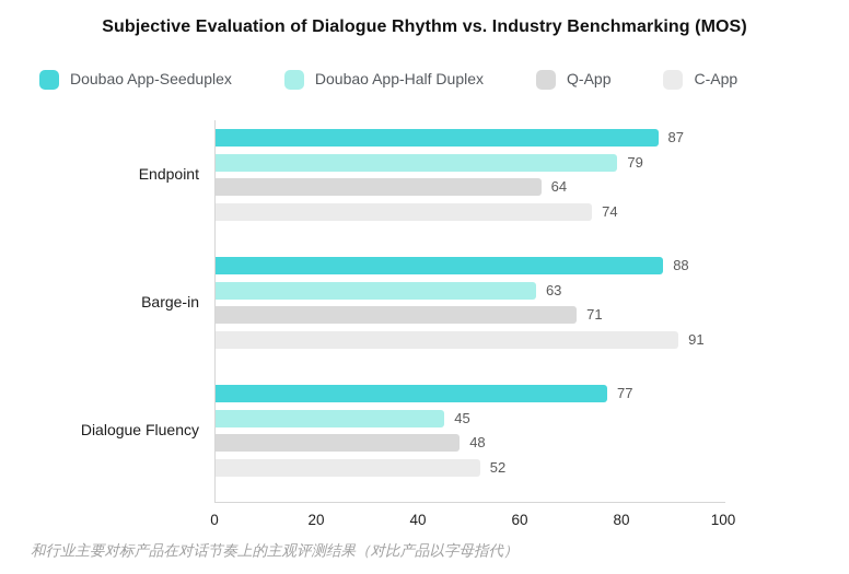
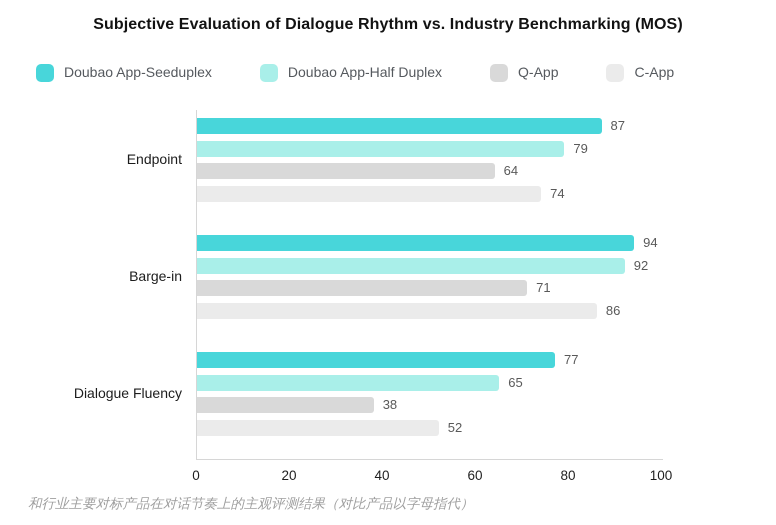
Doubao App-Seeduplex/Barge-in: 88 -> 94
Doubao App-Half Duplex/Barge-in: 63 -> 92
C-App/Barge-in: 91 -> 86
Doubao App-Half Duplex/Dialogue Fluency: 45 -> 65
Q-App/Dialogue Fluency: 48 -> 38
